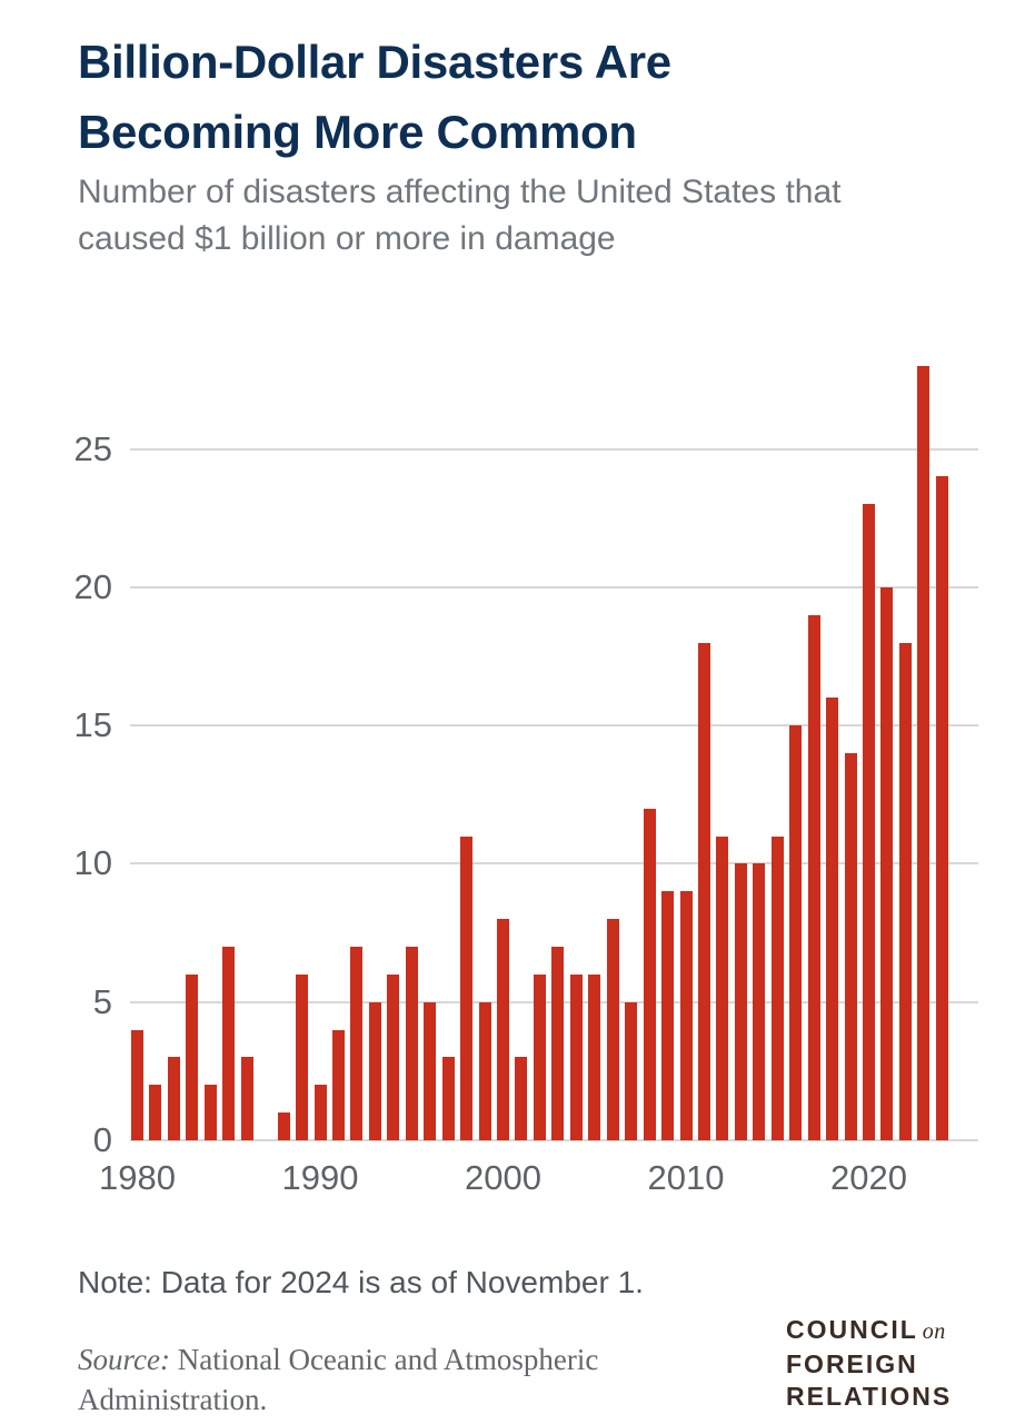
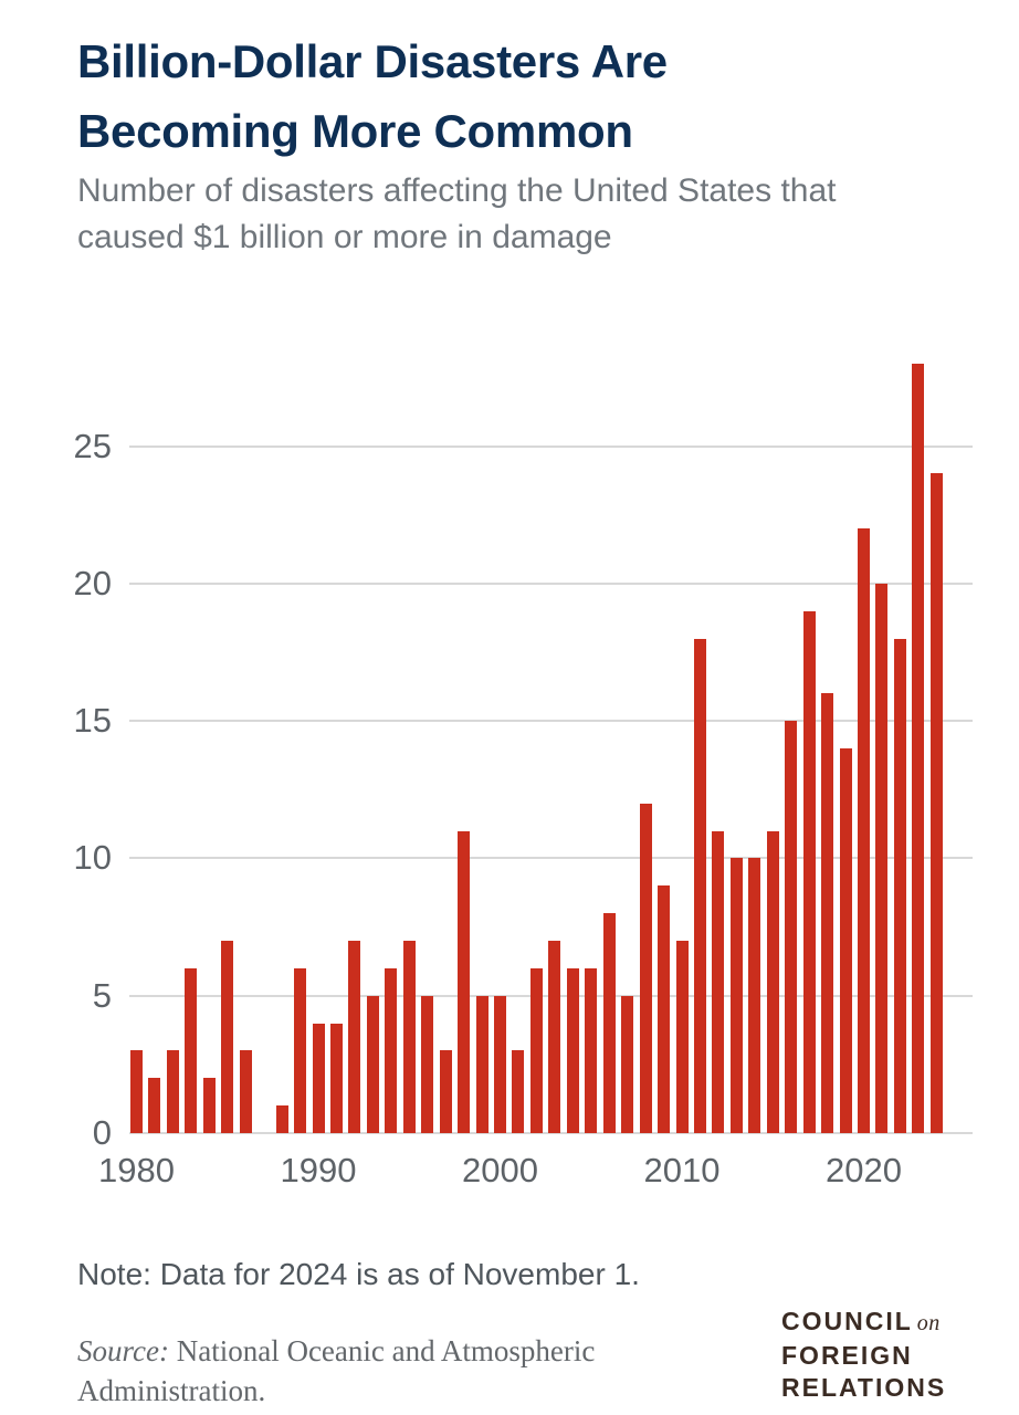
1980: 4 -> 3
1990: 2 -> 4
2000: 8 -> 5
2010: 9 -> 7
2020: 23 -> 22
